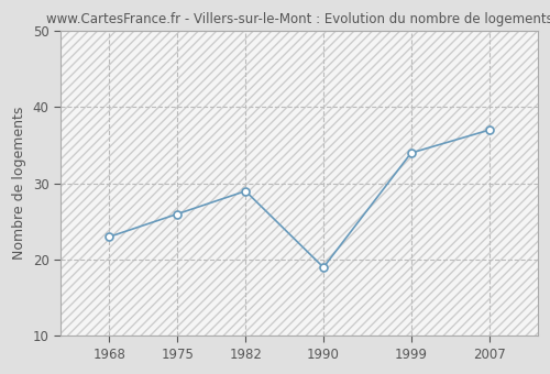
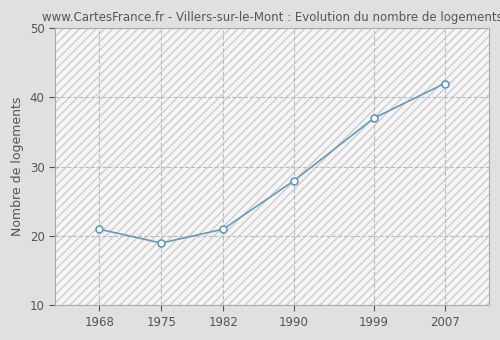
1968: 23 -> 21
1975: 26 -> 19
1982: 29 -> 21
1990: 19 -> 28
1999: 34 -> 37
2007: 37 -> 42
